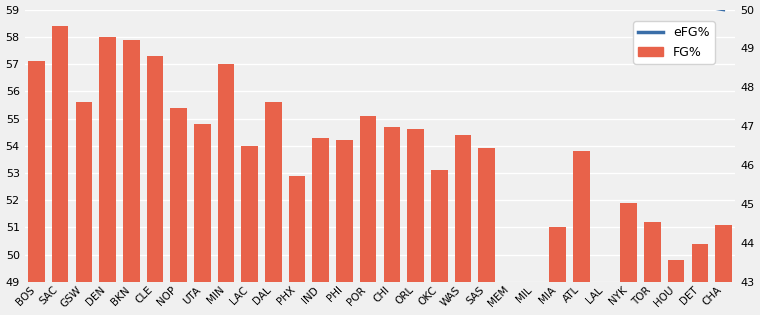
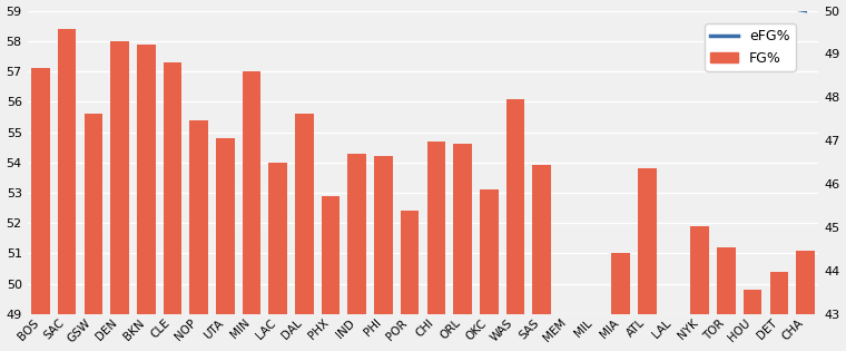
FG%/POR: 55.1 -> 52.4
FG%/WAS: 54.4 -> 56.1
